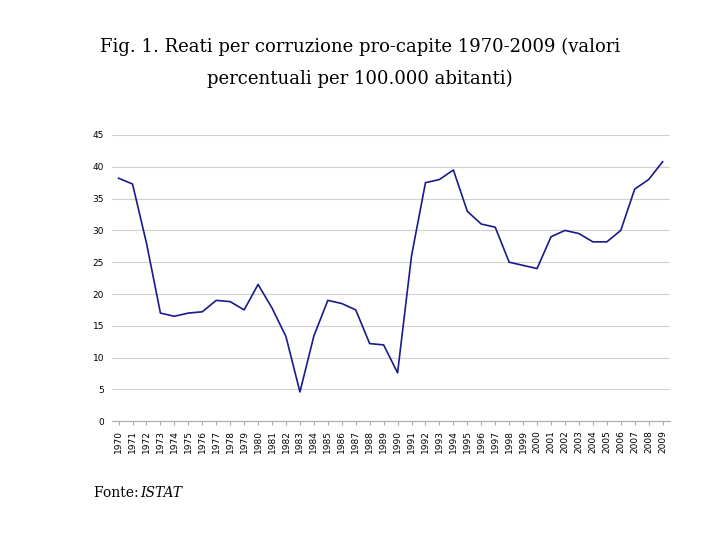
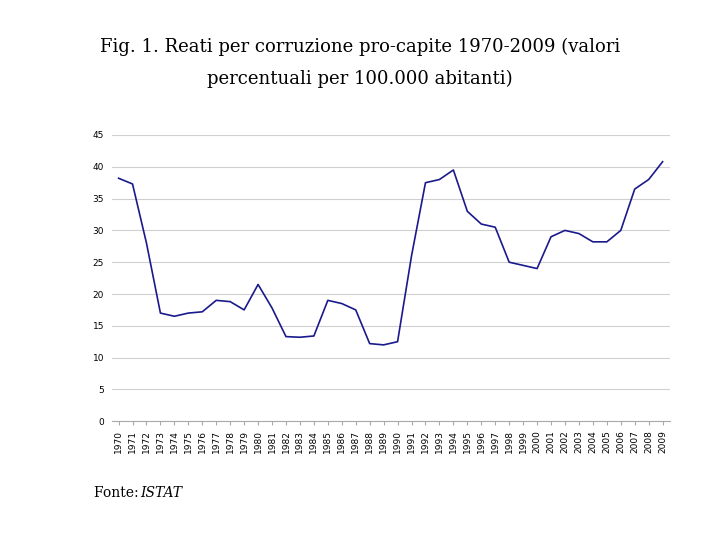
1983: 4.6 -> 13.2
1990: 7.6 -> 12.5
